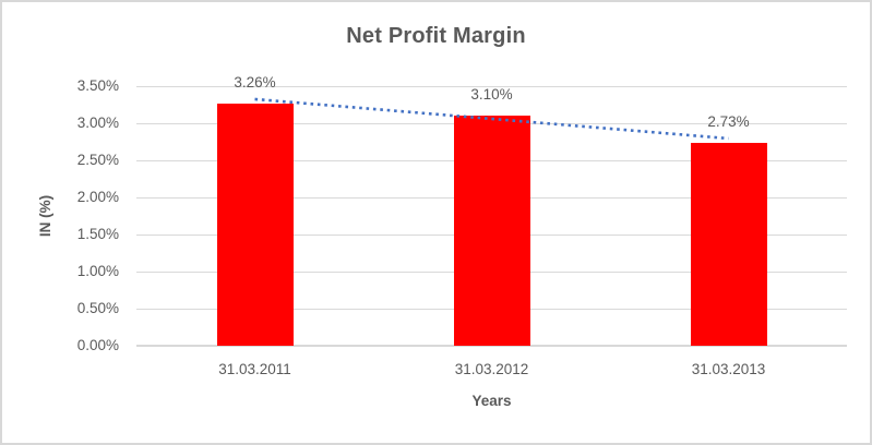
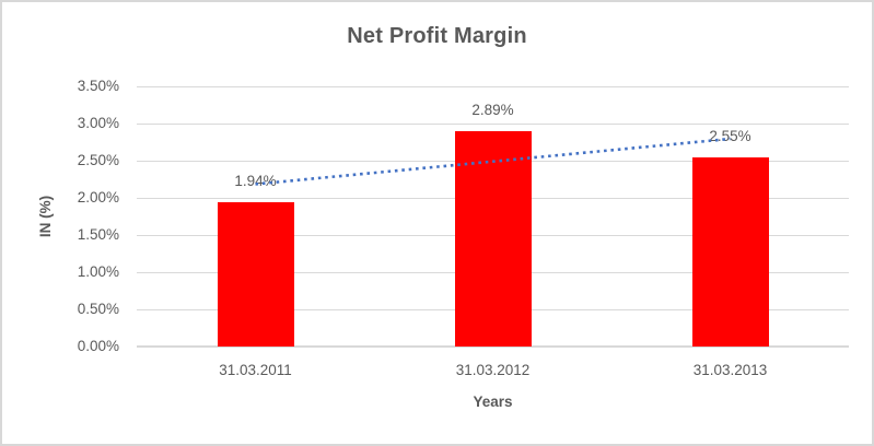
31.03.2011: 3.26% -> 1.94%
31.03.2012: 3.10% -> 2.89%
31.03.2013: 2.73% -> 2.55%
